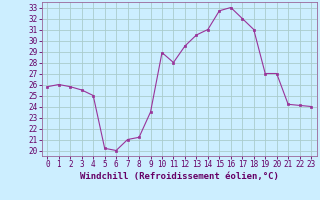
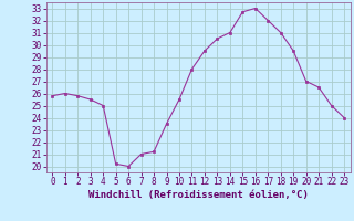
10: 28.9 -> 25.5
19: 27.0 -> 29.5
21: 24.2 -> 26.5
22: 24.1 -> 25.0
